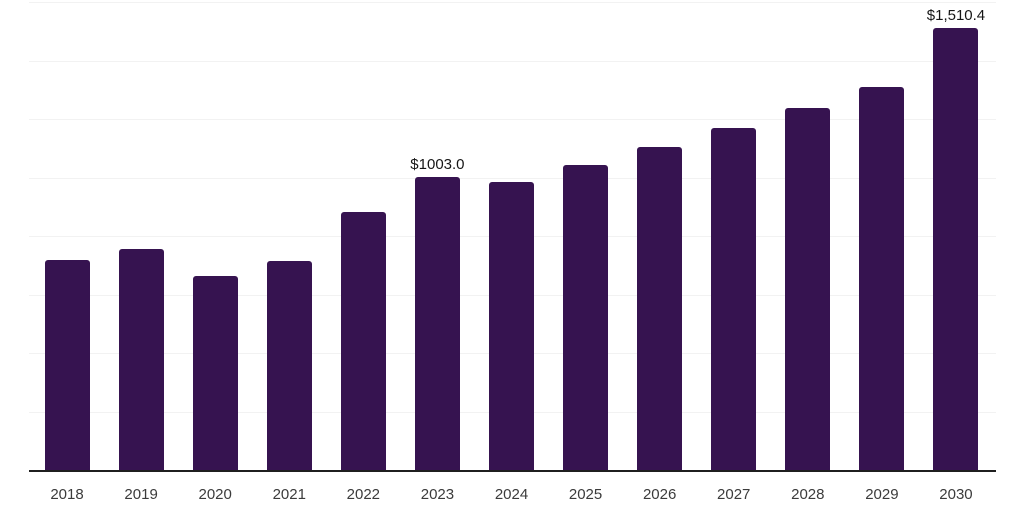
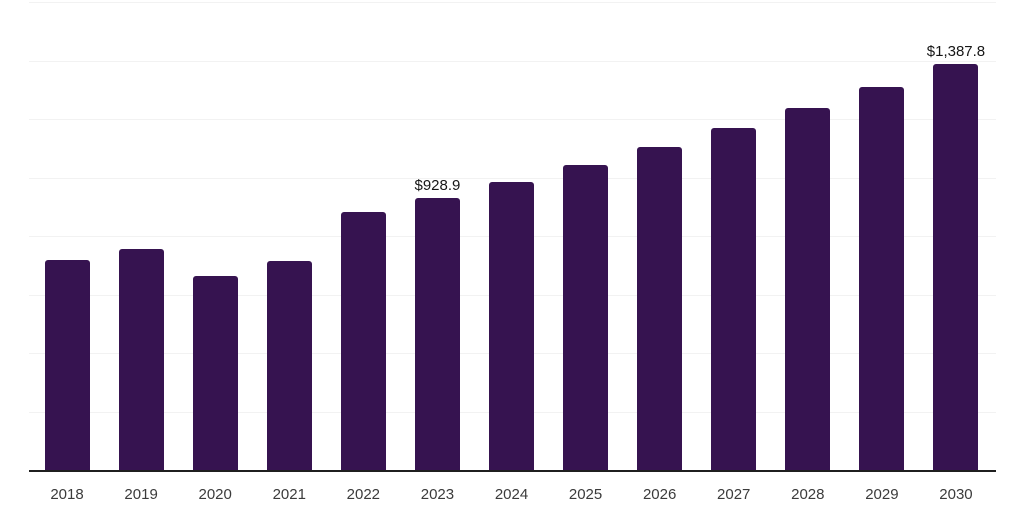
2023: $1003.0 -> $928.9
2030: $1,510.4 -> $1,387.8
